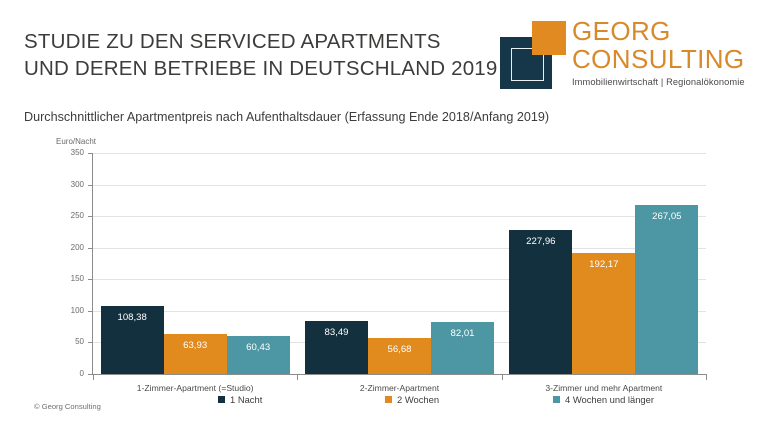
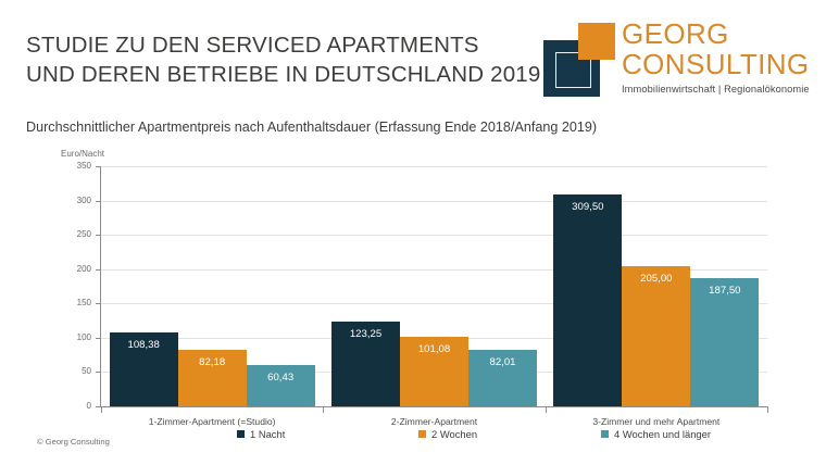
2 Wochen/1-Zimmer-Apartment (=Studio): 63,93 -> 82,18
1 Nacht/2-Zimmer-Apartment: 83,49 -> 123,25
2 Wochen/2-Zimmer-Apartment: 56,68 -> 101,08
1 Nacht/3-Zimmer und mehr Apartment: 227,96 -> 309,50
2 Wochen/3-Zimmer und mehr Apartment: 192,17 -> 205,00
4 Wochen und länger/3-Zimmer und mehr Apartment: 267,05 -> 187,50
